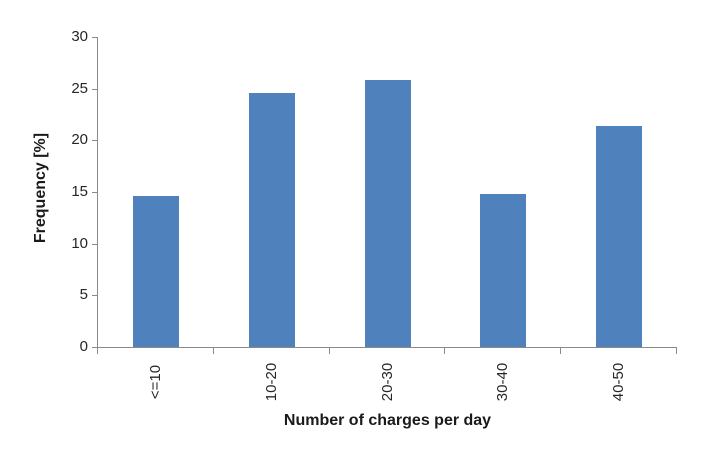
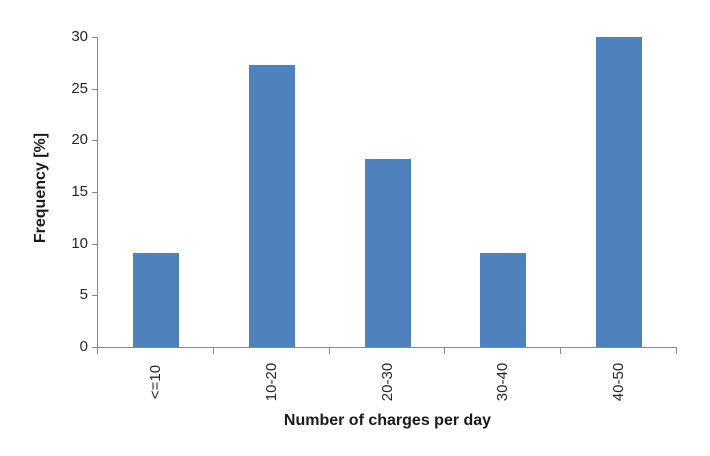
<=10: 14.6 -> 9.1
10-20: 24.6 -> 27.3
20-30: 25.8 -> 18.2
30-40: 14.8 -> 9.1
40-50: 21.4 -> 30.0
